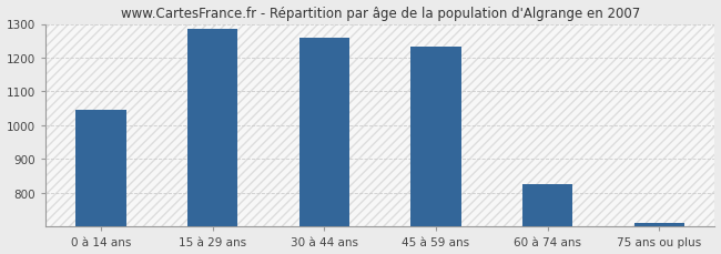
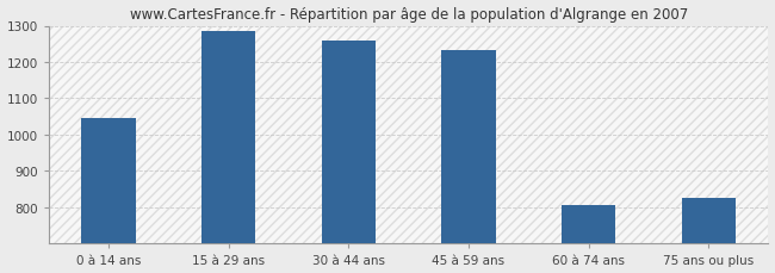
60 à 74 ans: 825 -> 805
75 ans ou plus: 710 -> 825
